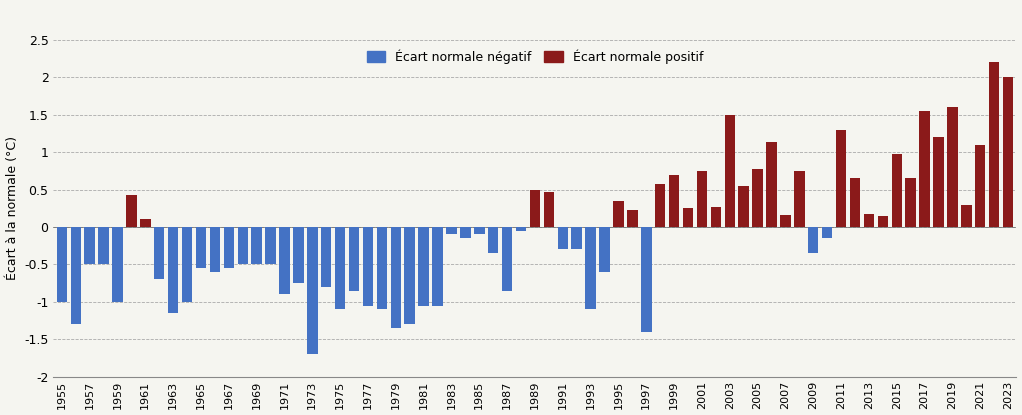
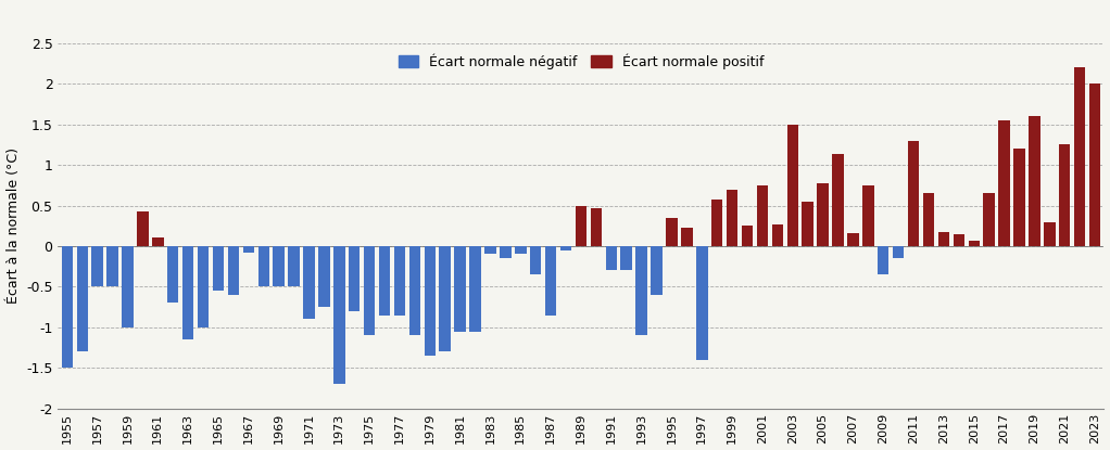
1955: -1.00 -> -1.50
1967: -0.55 -> -0.08
1977: -1.05 -> -0.86
2015: 0.97 -> 0.06
2021: 1.10 -> 1.26
